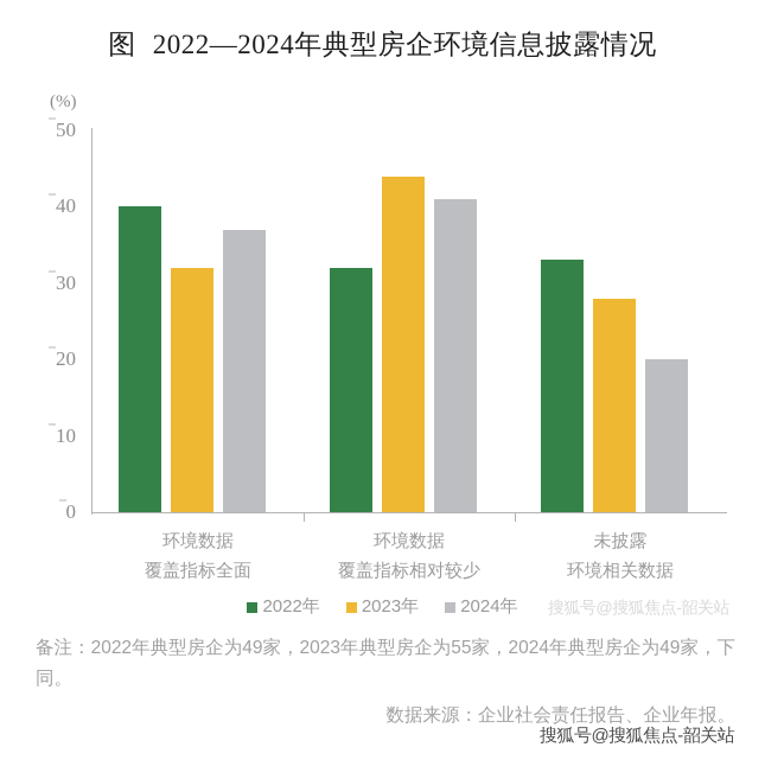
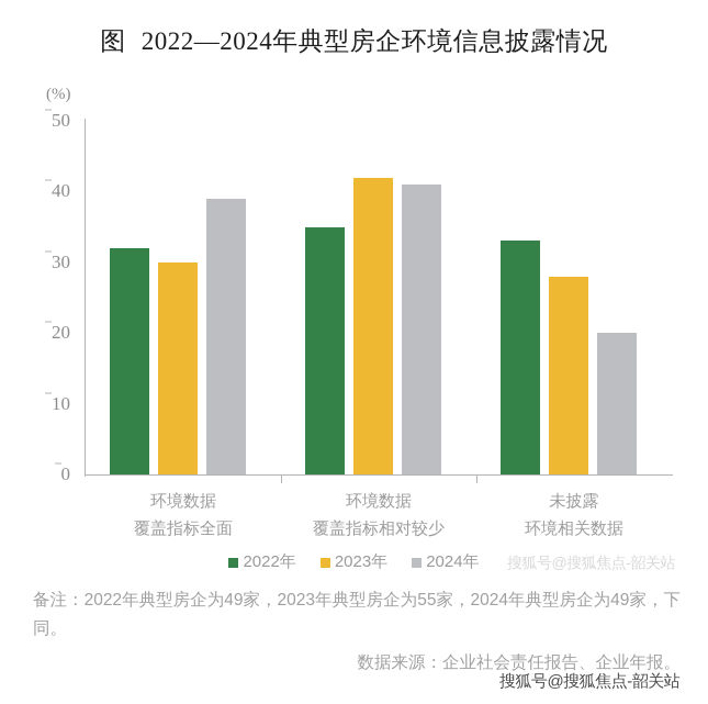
2022年/环境数据 覆盖指标全面: 40 -> 32
2023年/环境数据 覆盖指标全面: 32 -> 30
2024年/环境数据 覆盖指标全面: 37 -> 39
2022年/环境数据 覆盖指标相对较少: 32 -> 35
2023年/环境数据 覆盖指标相对较少: 44 -> 42
